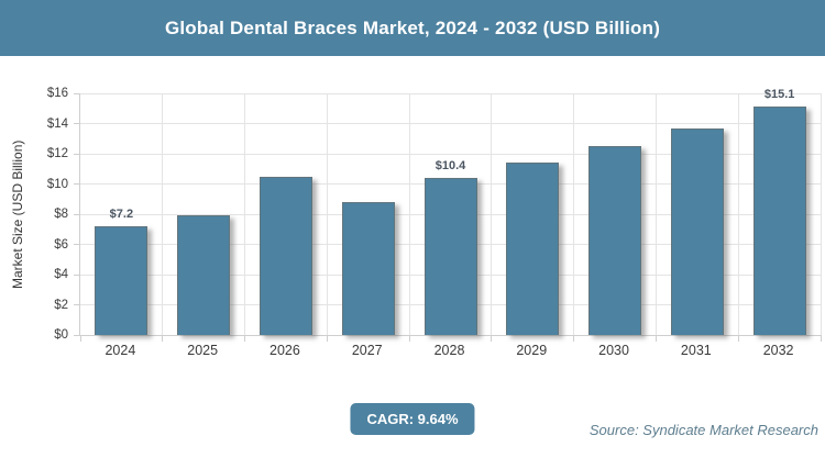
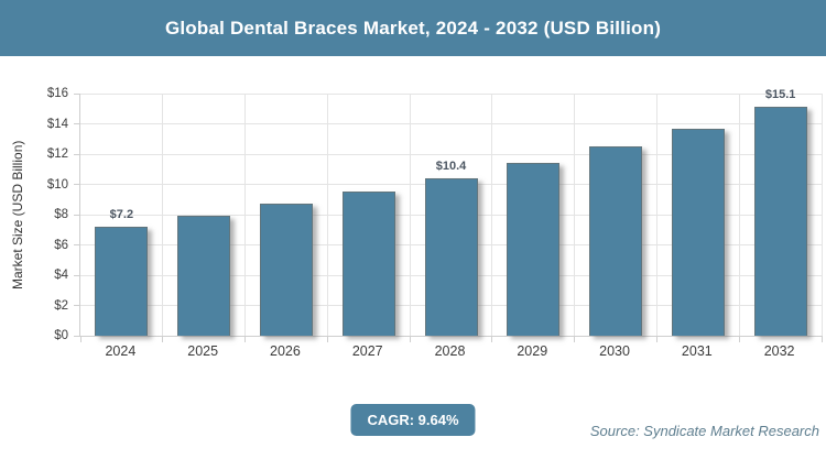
2026: $10.5 -> $8.7
2027: $8.8 -> $9.5
